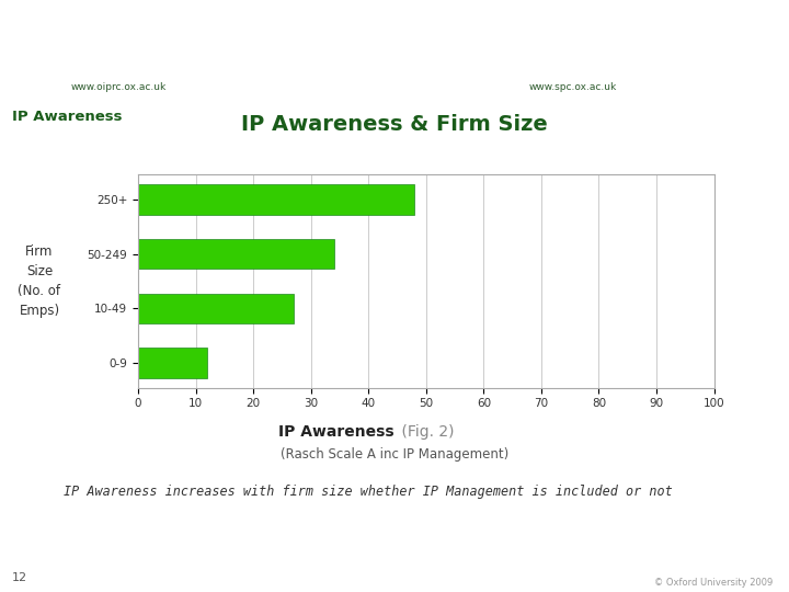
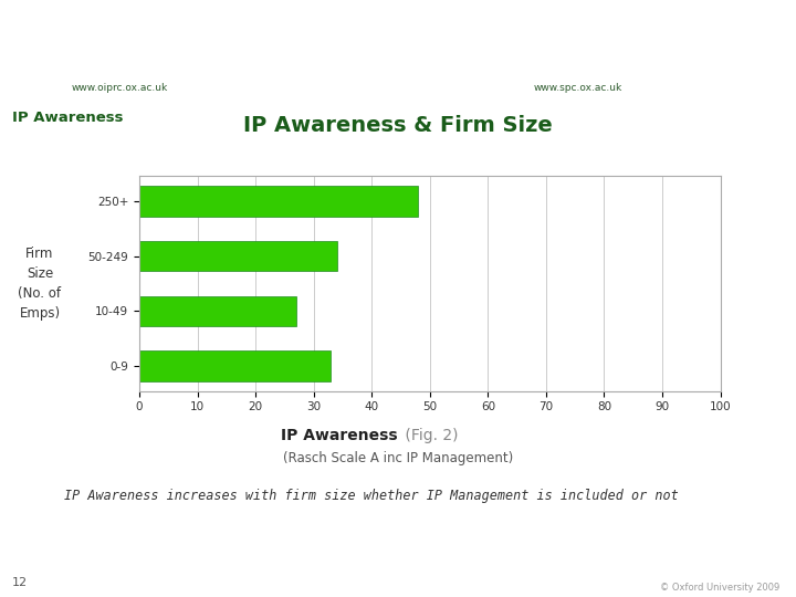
0-9: 12 -> 33
